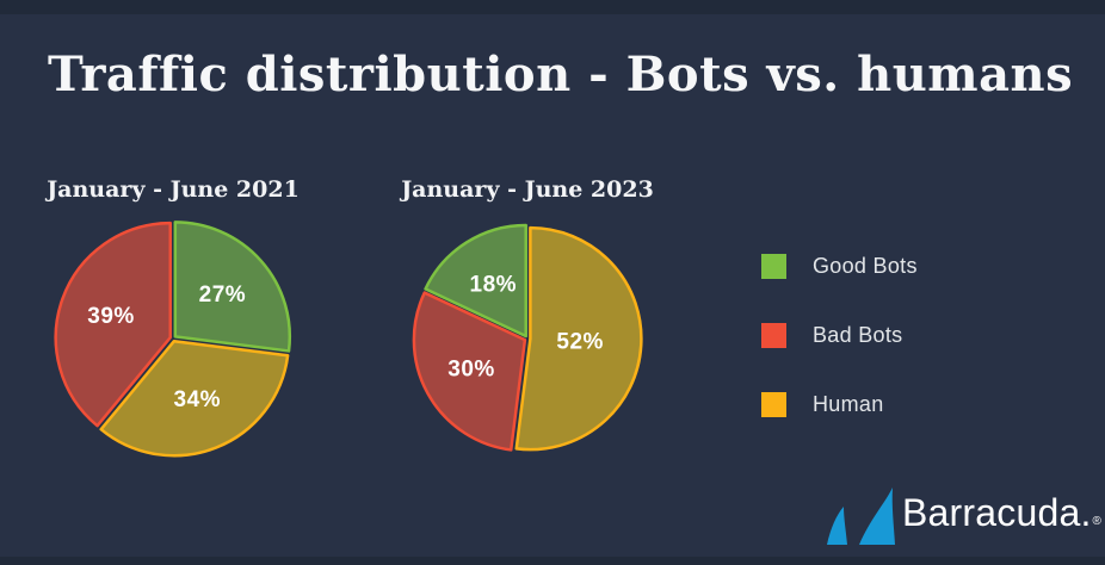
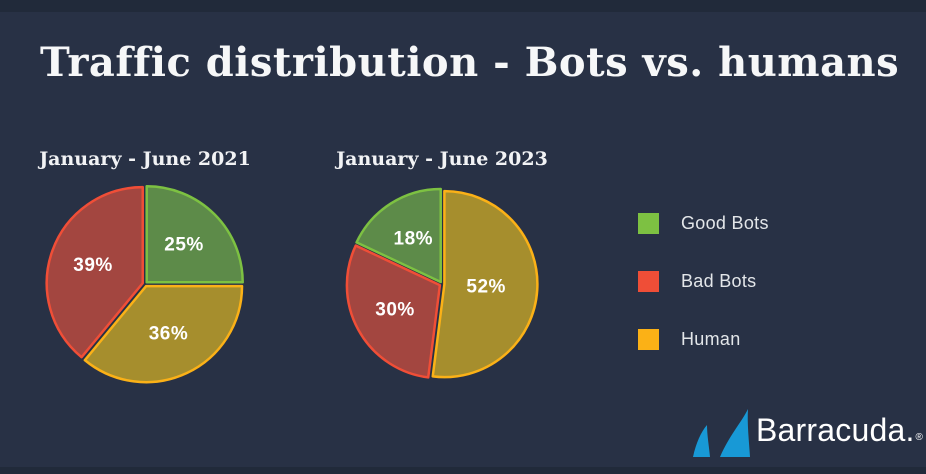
January - June 2021/Good Bots: 27% -> 25%
January - June 2021/Human: 34% -> 36%
